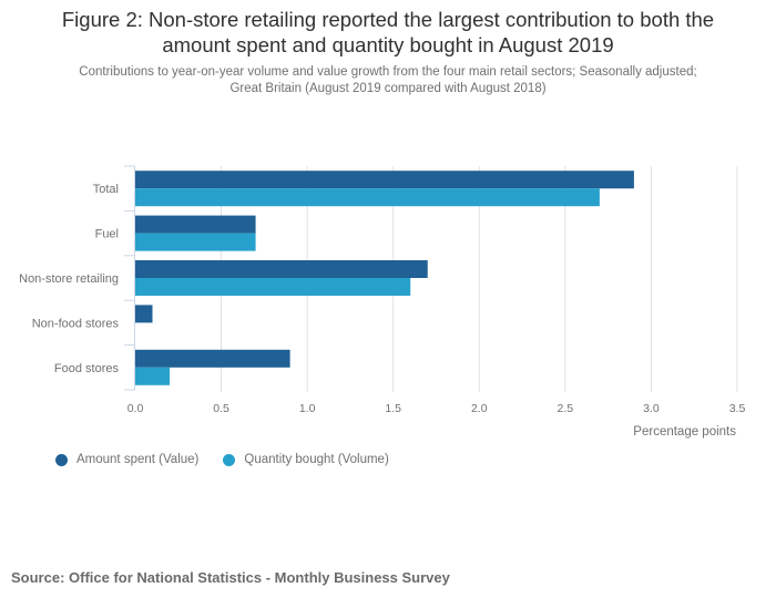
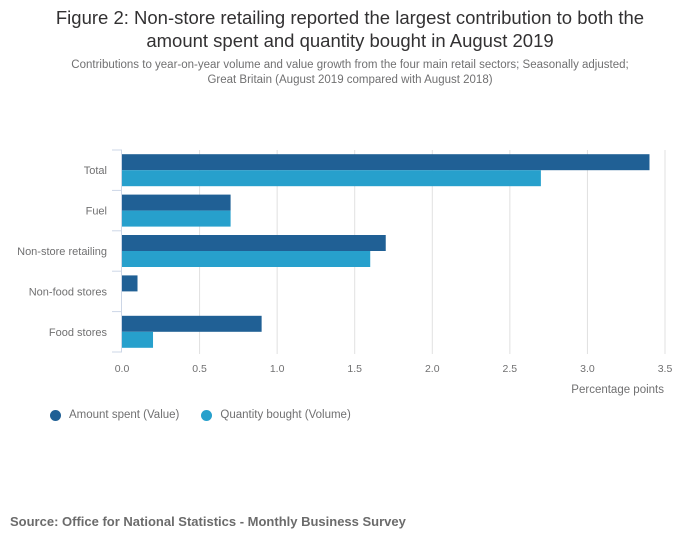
Amount spent (Value)/Total: 2.9 -> 3.4
